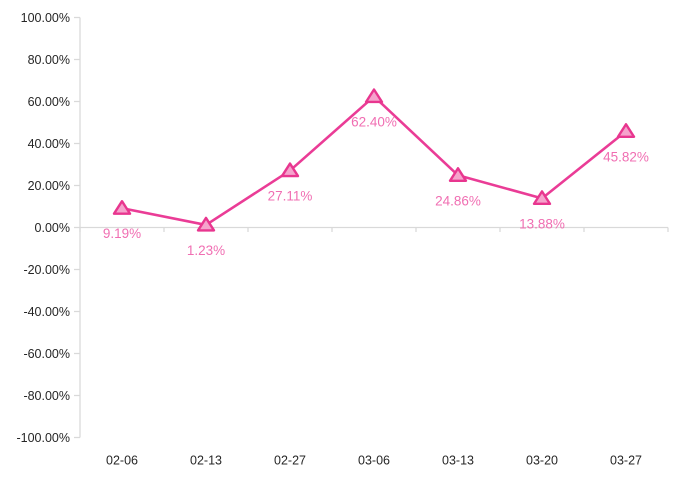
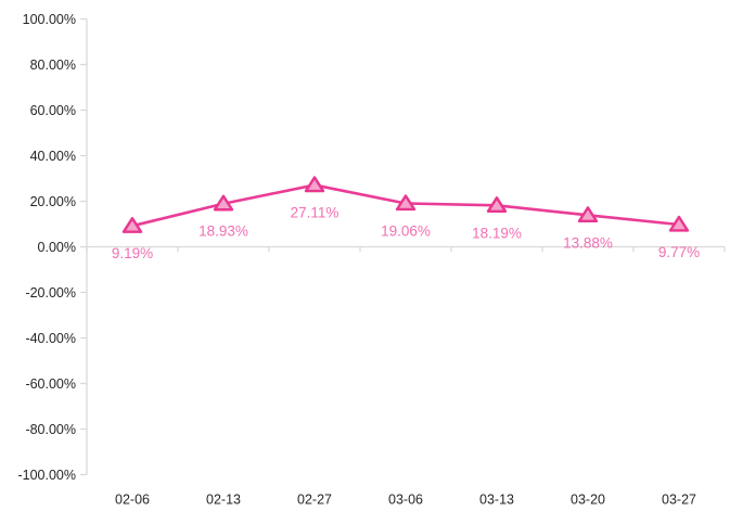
02-13: 1.23% -> 18.93%
03-06: 62.40% -> 19.06%
03-13: 24.86% -> 18.19%
03-27: 45.82% -> 9.77%
